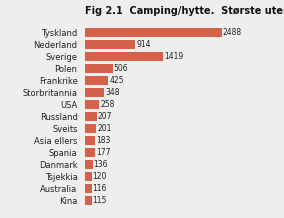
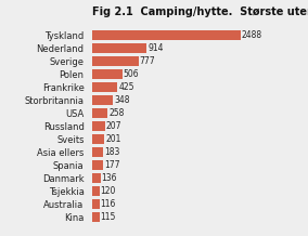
Sverige: 1419 -> 777
